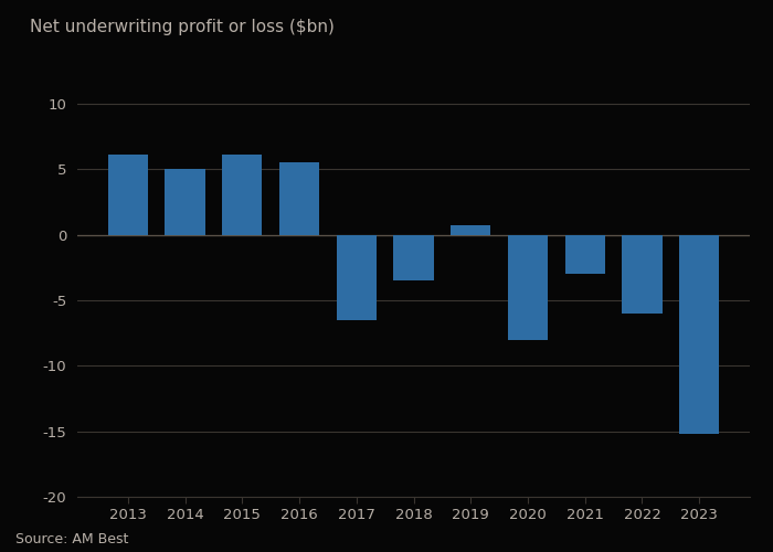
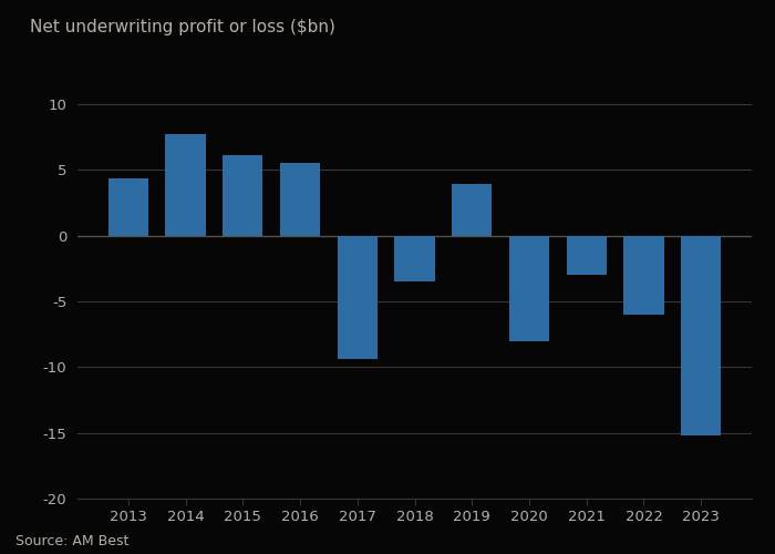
2013: 6.1 -> 4.3
2014: 5.0 -> 7.7
2017: -6.5 -> -9.4
2019: 0.7 -> 3.9
